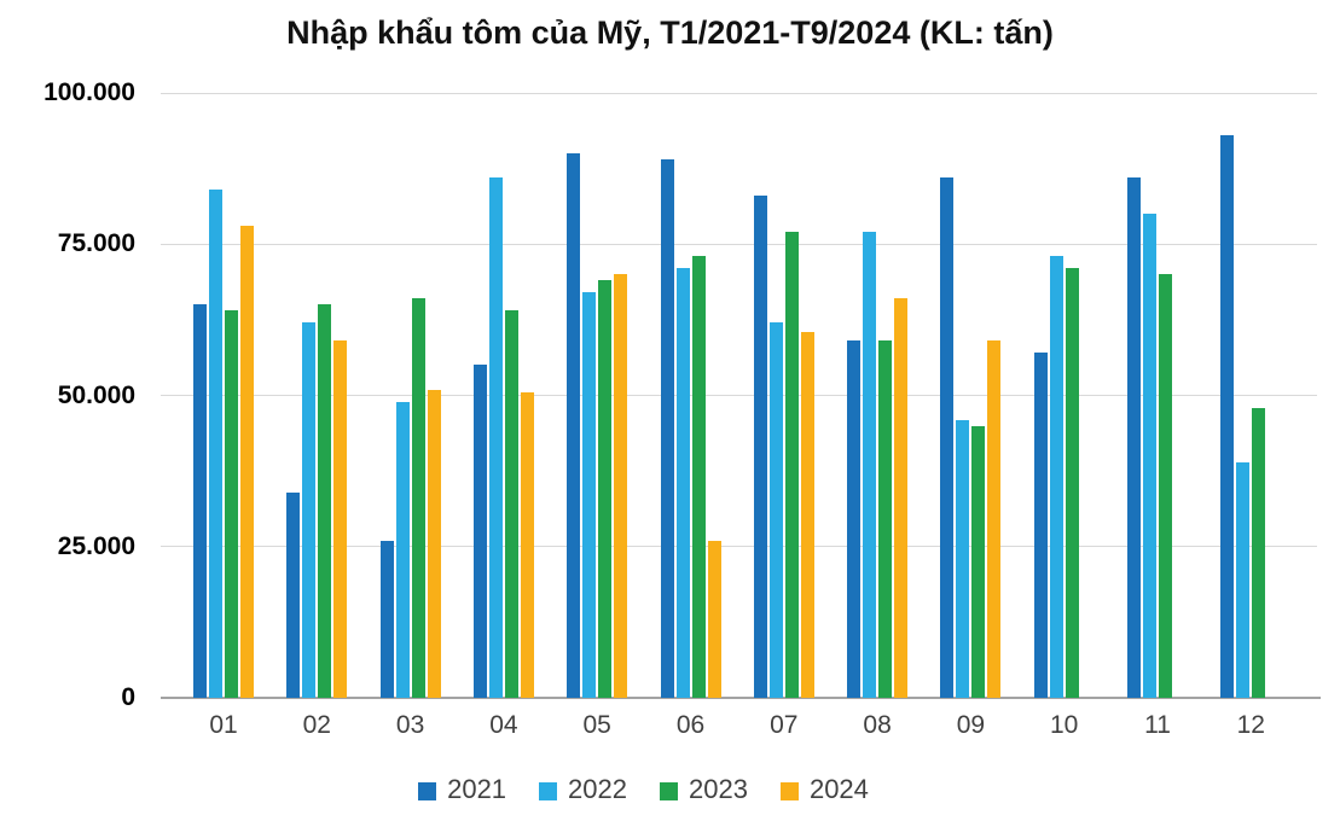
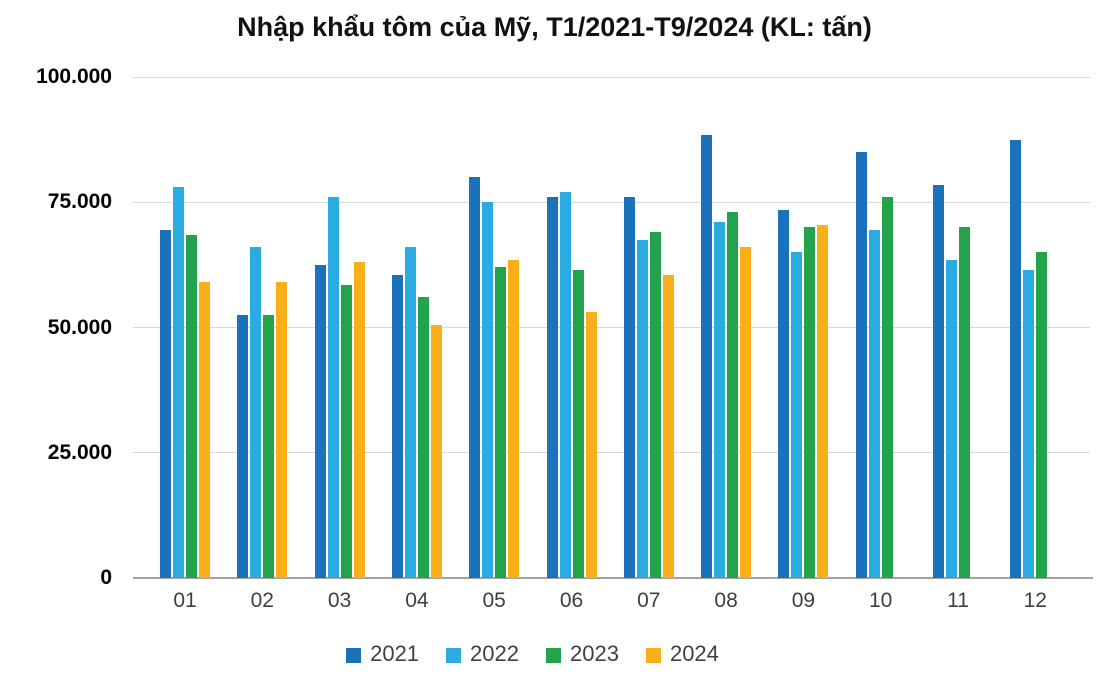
2021/01: 65000 -> 70000
2022/01: 84000 -> 78000
2023/01: 64000 -> 68000
2024/01: 78000 -> 59000
2021/02: 34000 -> 52000
2022/02: 62000 -> 66000
2023/02: 65000 -> 52000
2021/03: 26000 -> 62000
2022/03: 49000 -> 76000
2023/03: 66000 -> 58000
2024/03: 51000 -> 63000
2021/04: 55000 -> 60000
2022/04: 86000 -> 66000
2023/04: 64000 -> 56000
2021/05: 90000 -> 80000
2022/05: 67000 -> 75000
2023/05: 69000 -> 62000
2024/05: 70000 -> 64000
2021/06: 89000 -> 76000
2022/06: 71000 -> 77000
2023/06: 73000 -> 62000
2024/06: 26000 -> 53000
2021/07: 83000 -> 76000
2022/07: 62000 -> 68000
2023/07: 77000 -> 69000
2021/08: 59000 -> 88000
2022/08: 77000 -> 71000
2023/08: 59000 -> 73000
2021/09: 86000 -> 74000
2022/09: 46000 -> 65000
2023/09: 45000 -> 70000
2024/09: 59000 -> 70000
2021/10: 57000 -> 85000
2022/10: 73000 -> 70000
2023/10: 71000 -> 76000
2021/11: 86000 -> 78000
2022/11: 80000 -> 64000
2021/12: 93000 -> 88000
2022/12: 39000 -> 62000
2023/12: 48000 -> 65000
